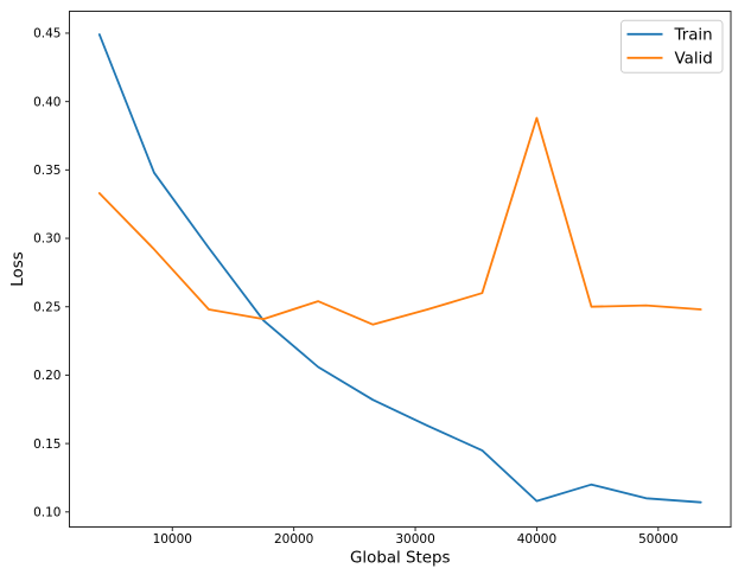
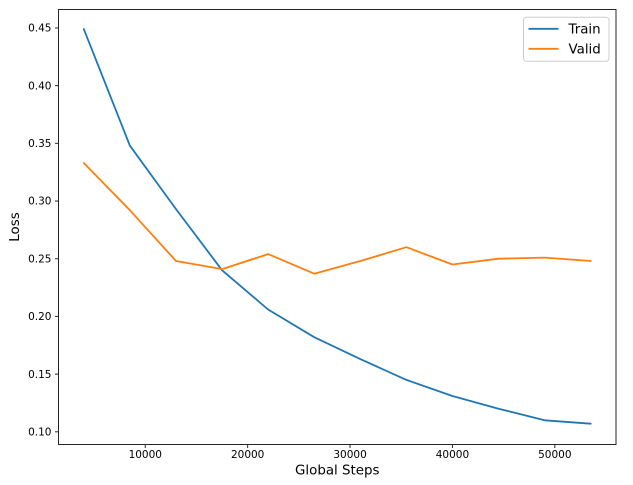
Train/40000: 0.108 -> 0.131
Valid/40000: 0.388 -> 0.245
